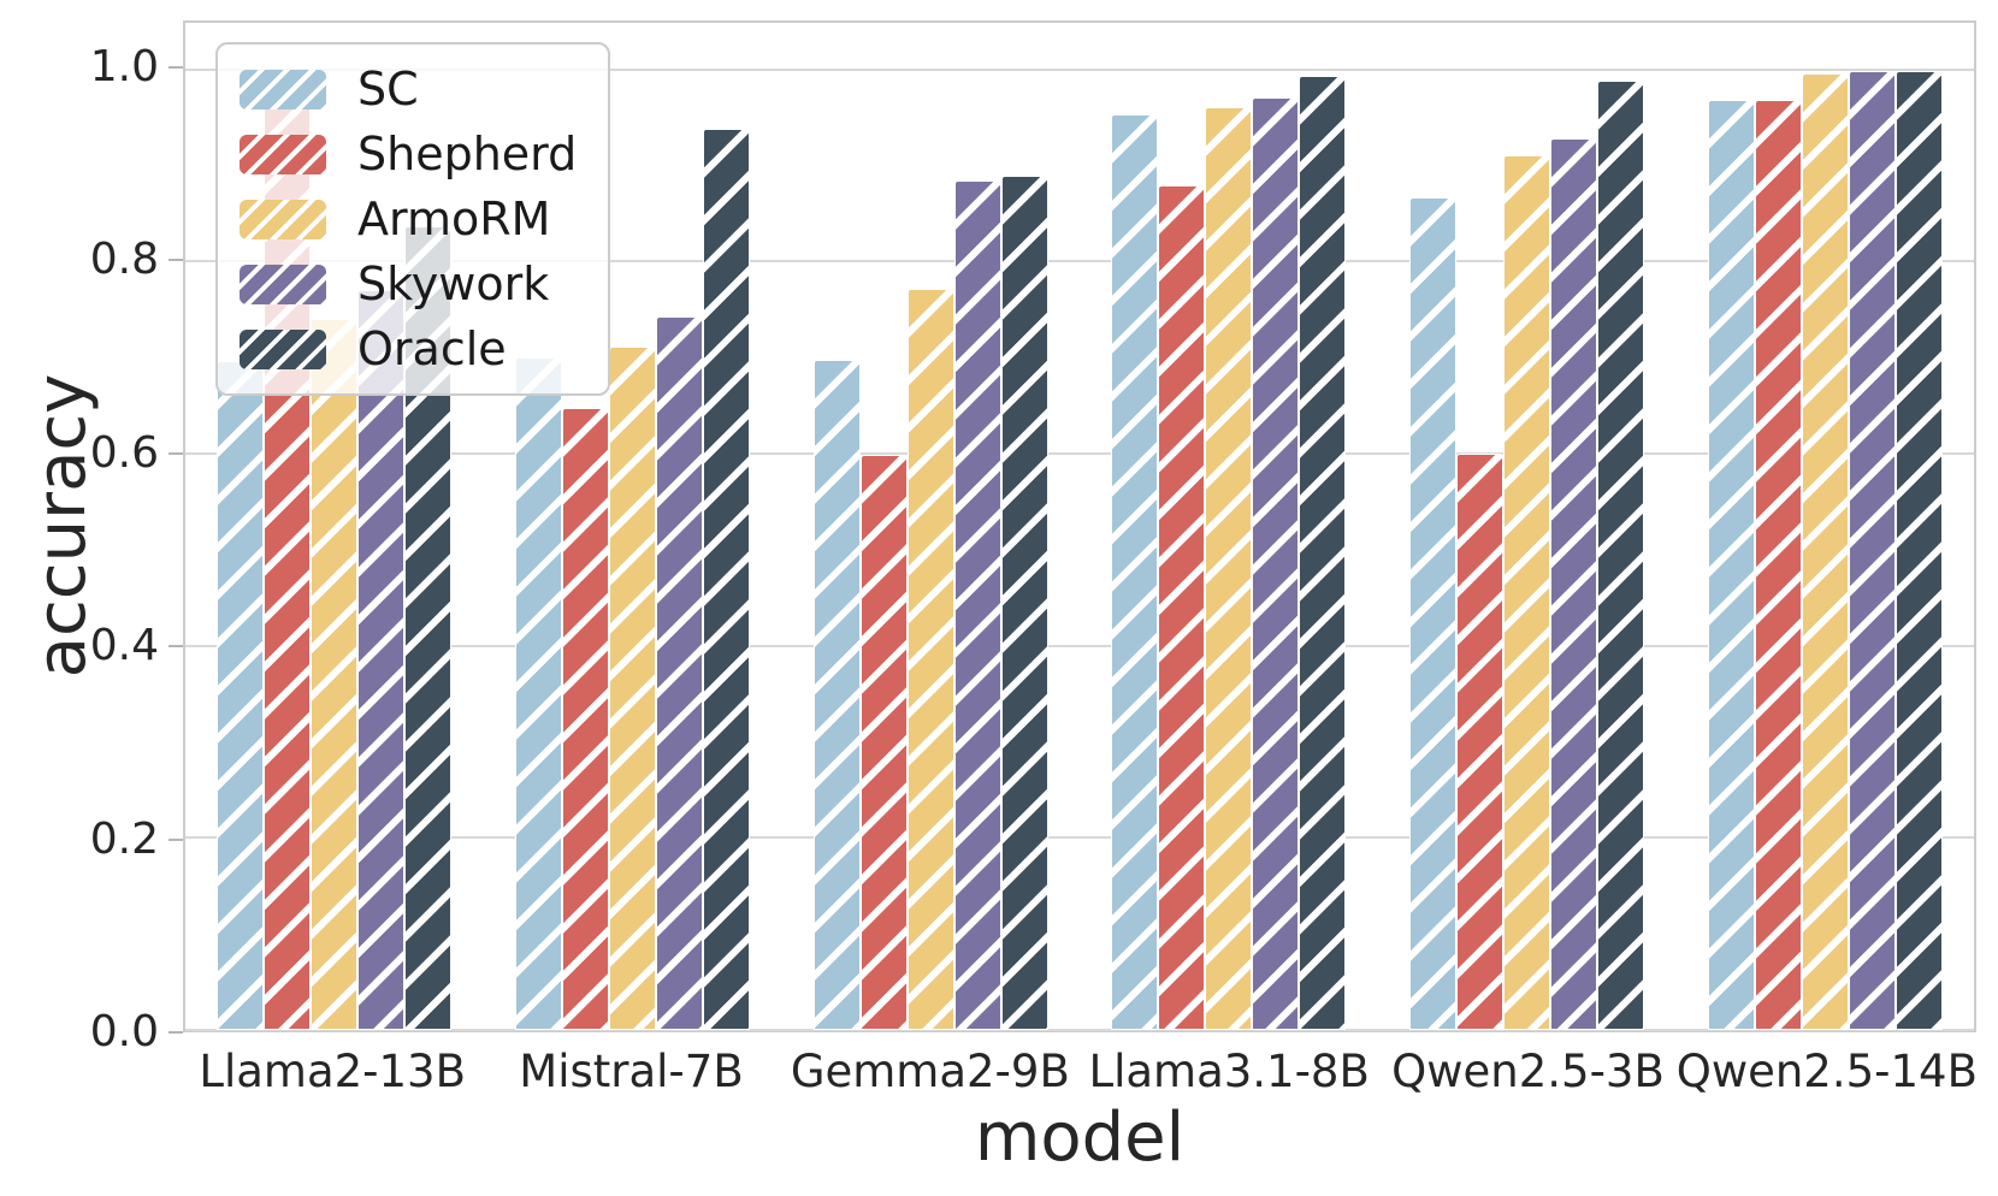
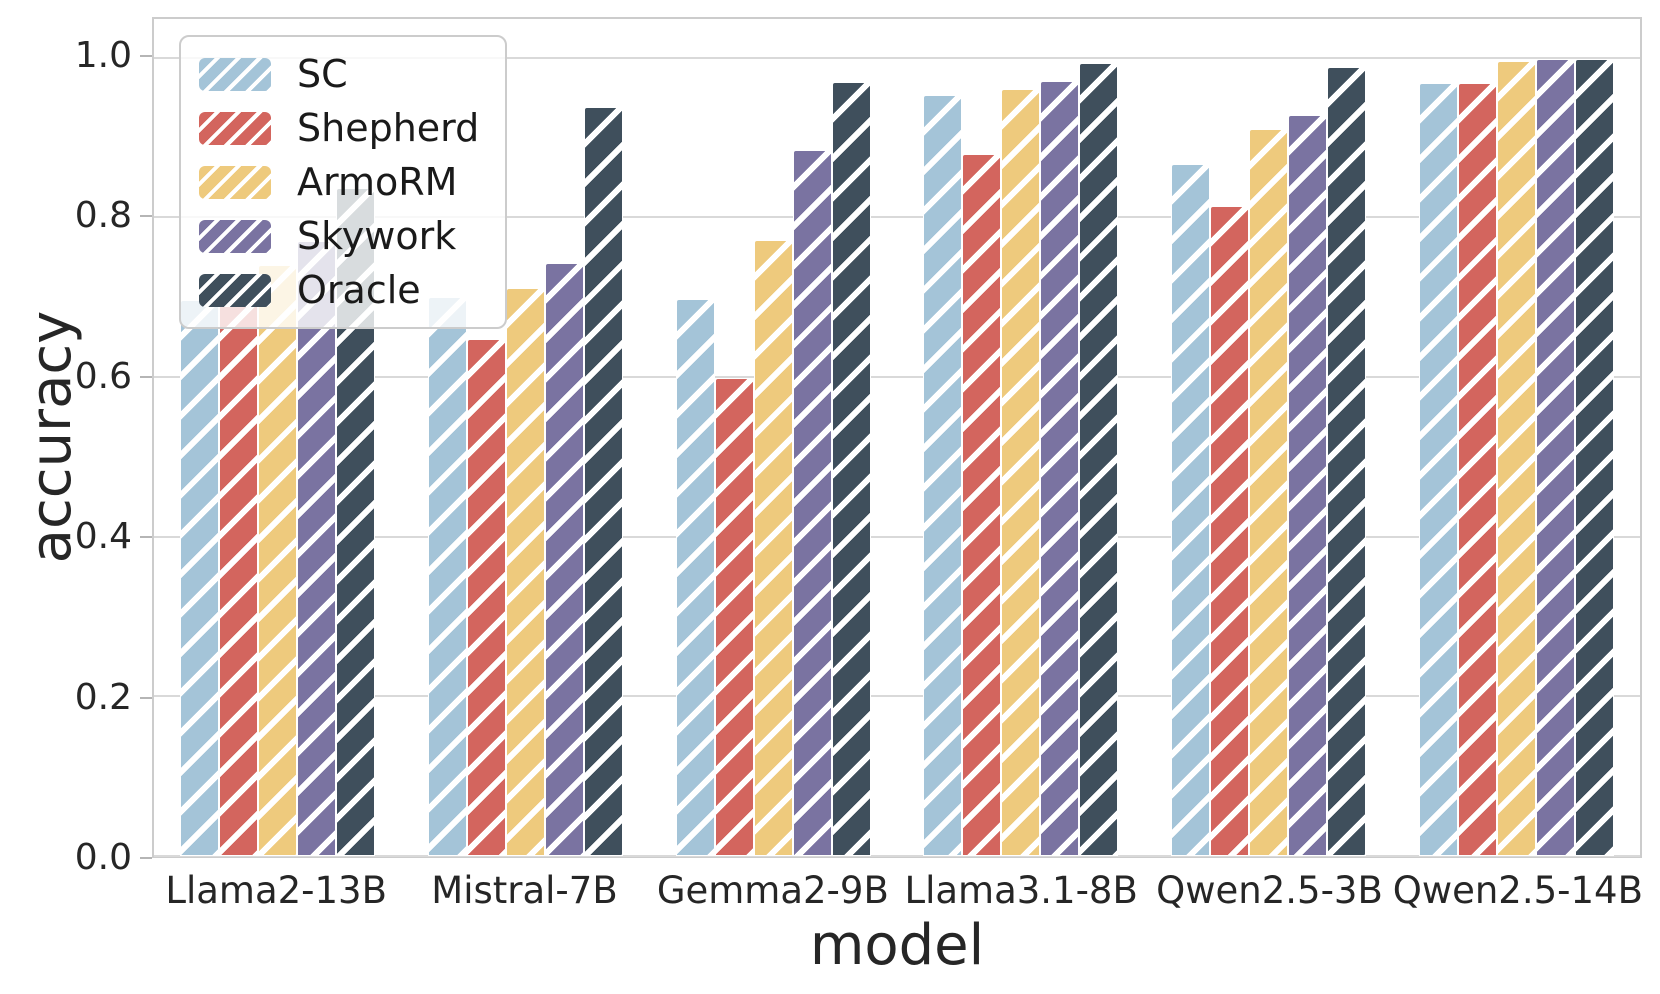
Shepherd/Llama2-13B: 0.97 -> 0.69
Oracle/Gemma2-9B: 0.89 -> 0.97
Shepherd/Qwen2.5-3B: 0.60 -> 0.81
